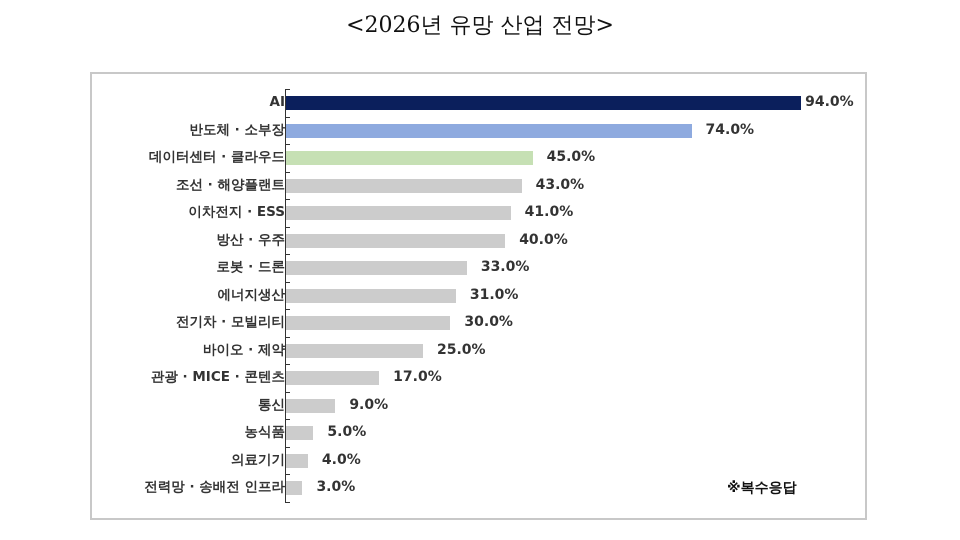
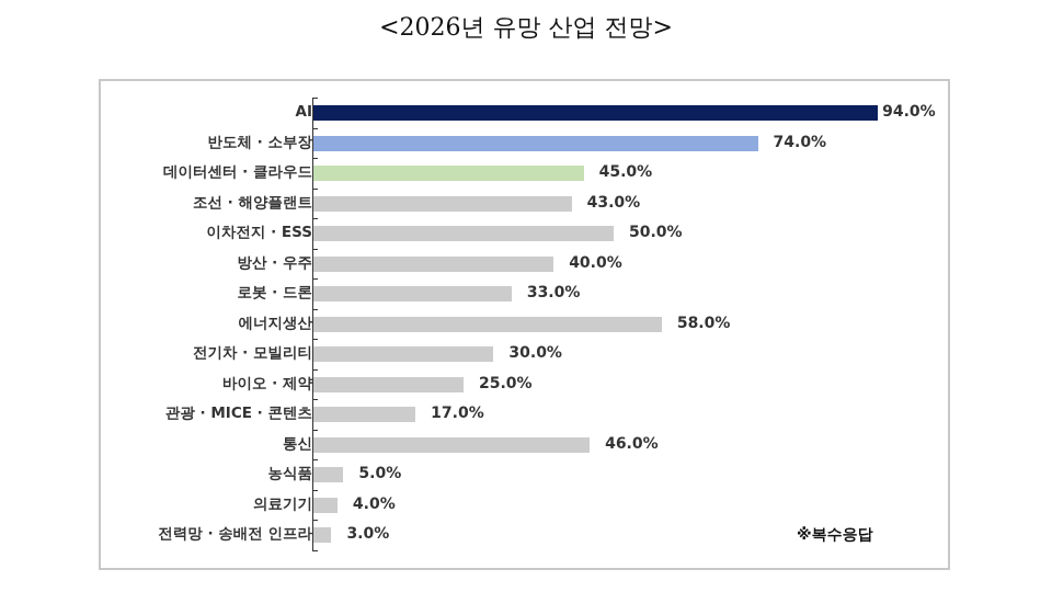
이차전지 · ESS: 41.0% -> 50.0%
에너지생산: 31.0% -> 58.0%
통신: 9.0% -> 46.0%
